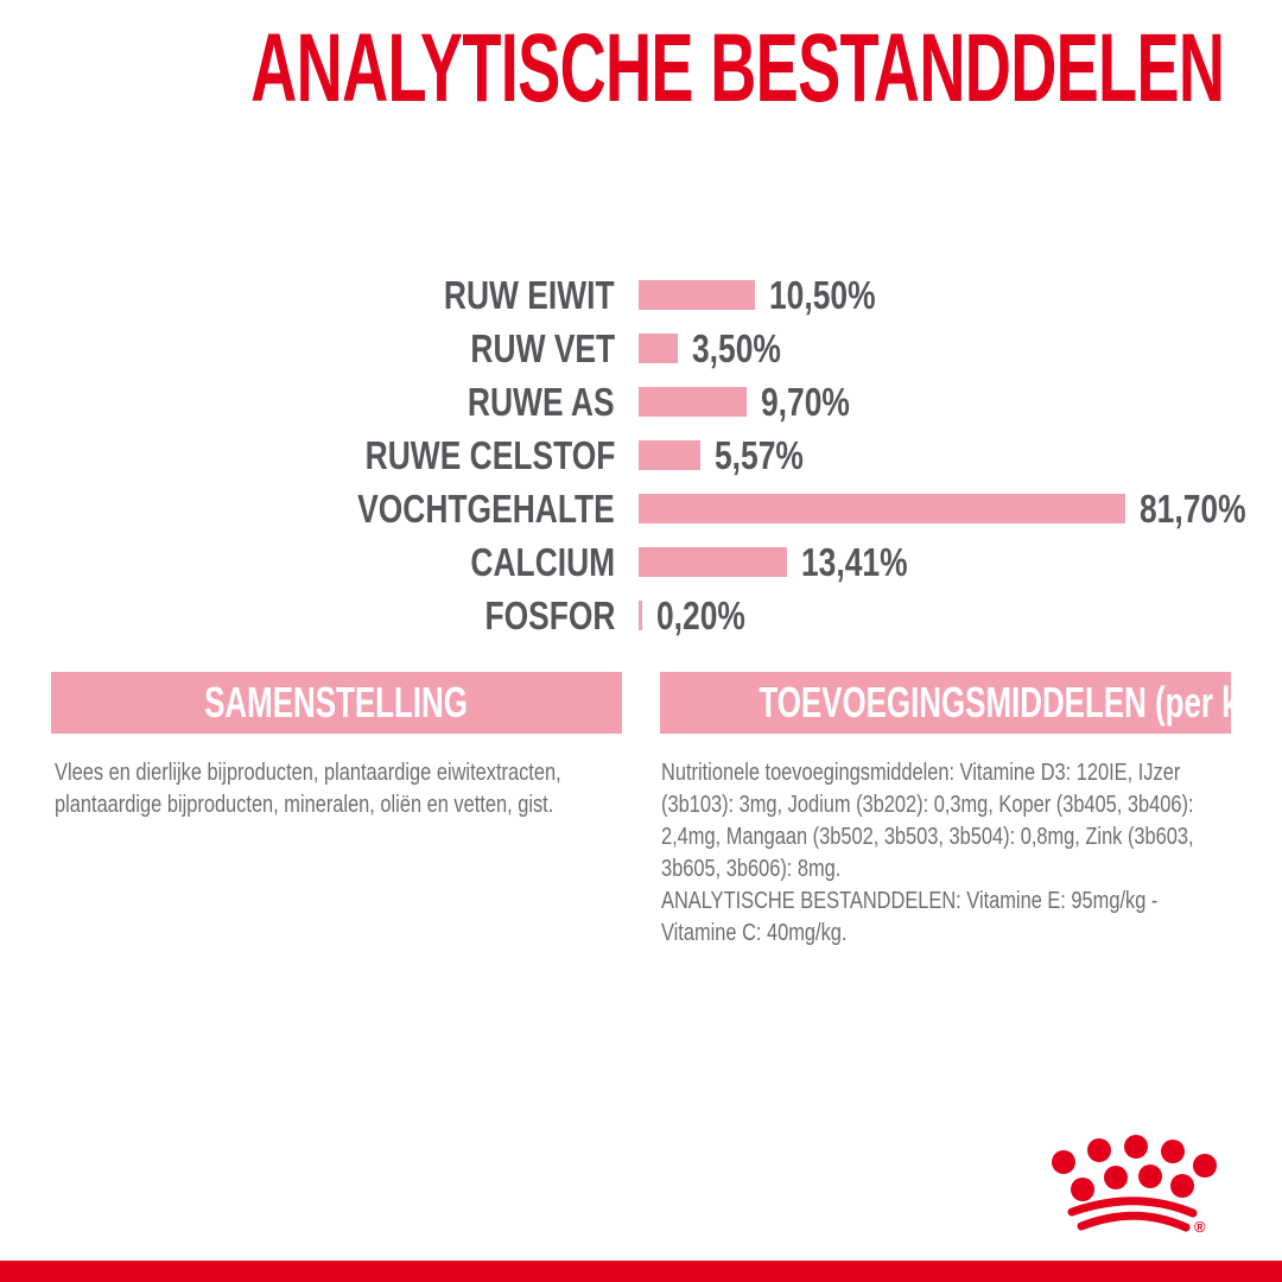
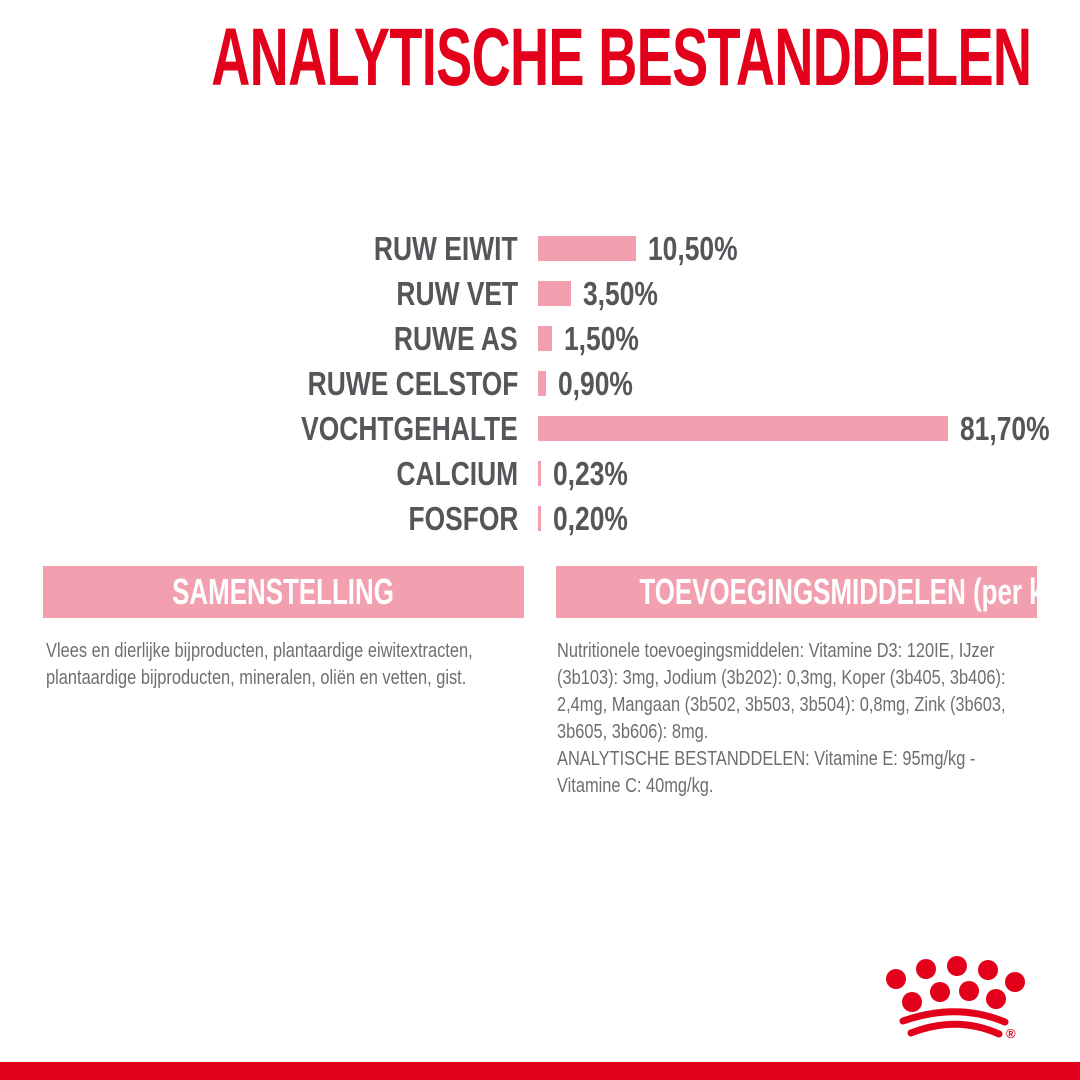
RUWE AS: 9,70% -> 1,50%
RUWE CELSTOF: 5,57% -> 0,90%
CALCIUM: 13,41% -> 0,23%
